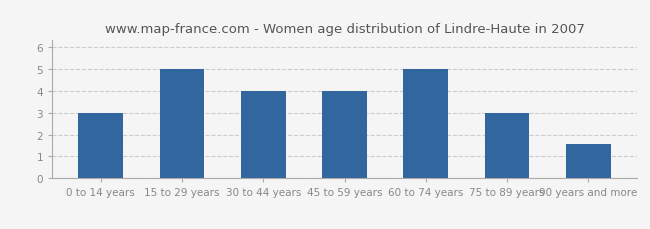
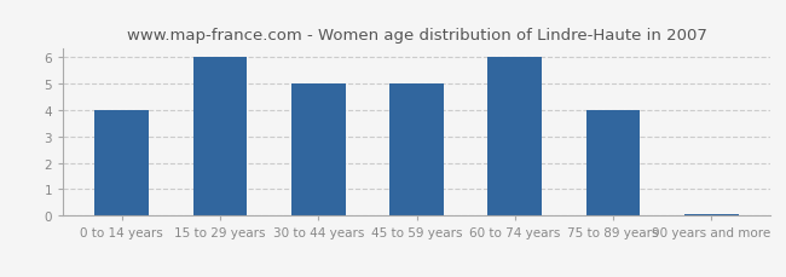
0 to 14 years: 3.00 -> 4.00
15 to 29 years: 5.00 -> 6.00
30 to 44 years: 4.00 -> 5.00
45 to 59 years: 4.00 -> 5.00
60 to 74 years: 5.00 -> 6.00
75 to 89 years: 3.00 -> 4.00
90 years and more: 1.55 -> 0.05
